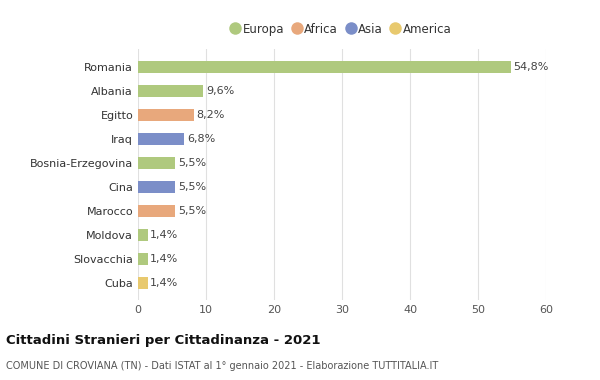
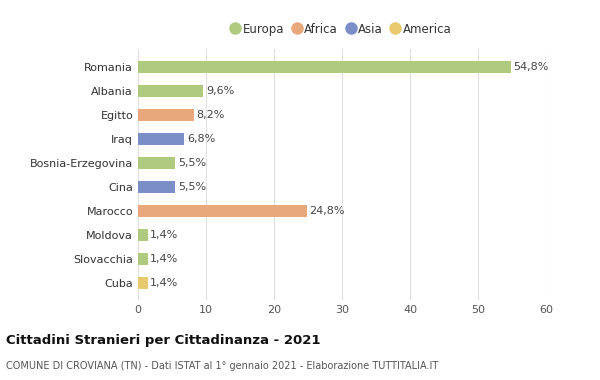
Marocco: 5,5% -> 24,8%
